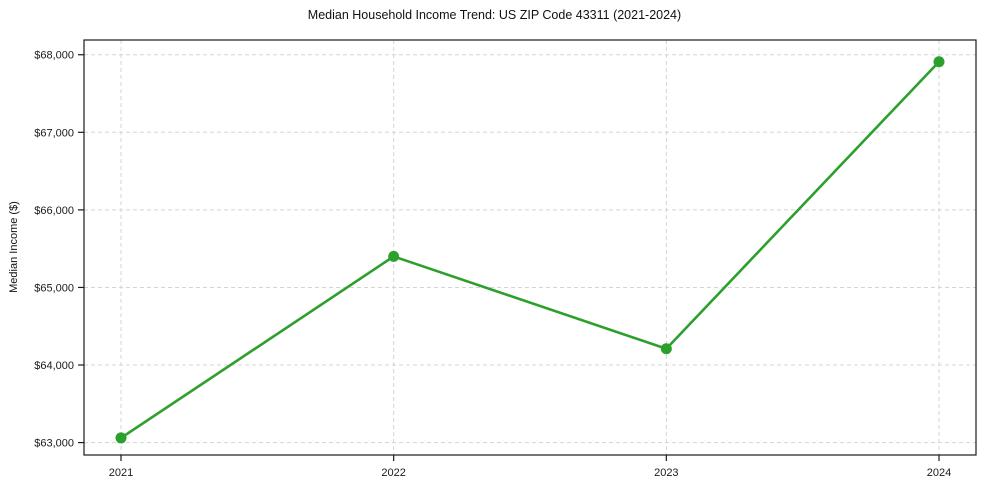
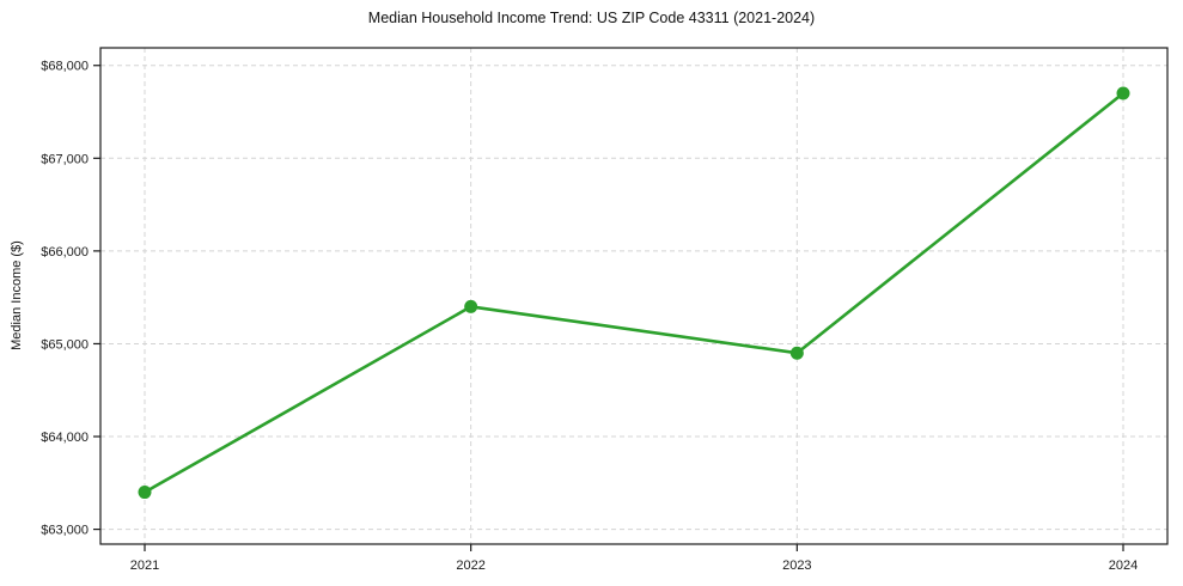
2021: $63100 -> $63400
2023: $64200 -> $64900
2024: $67900 -> $67700
